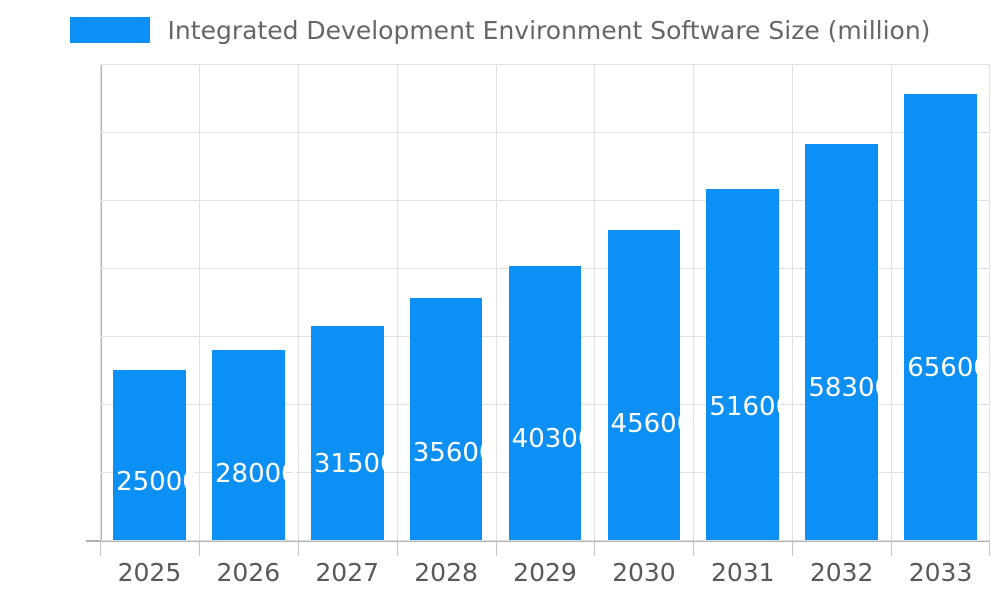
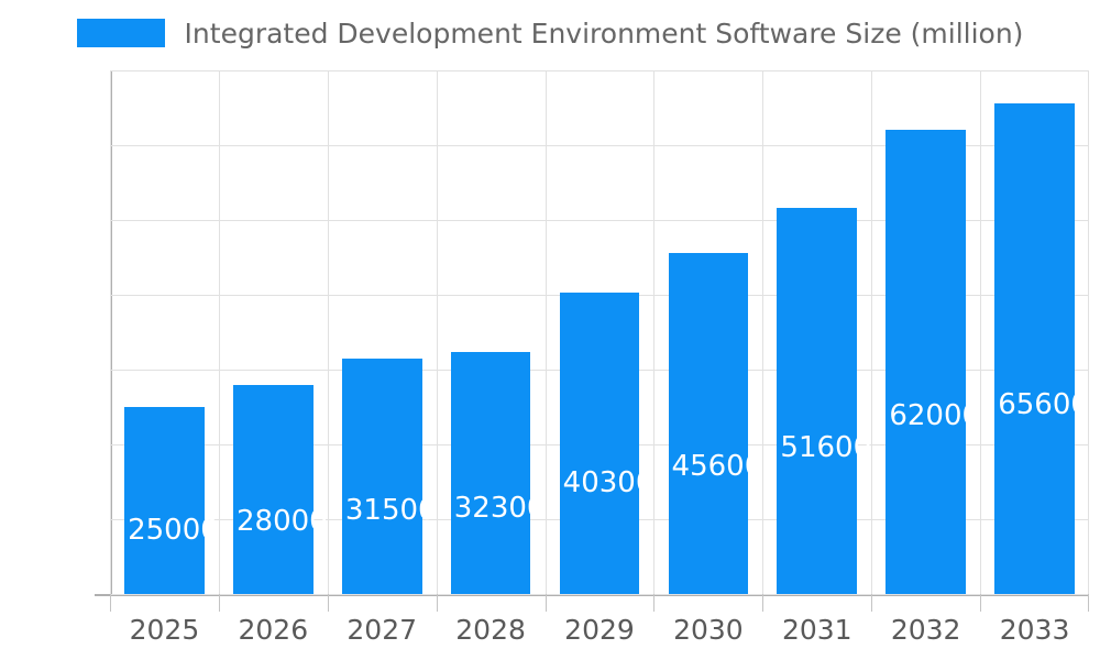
2028: 35600 -> 32300
2032: 58300 -> 62000
